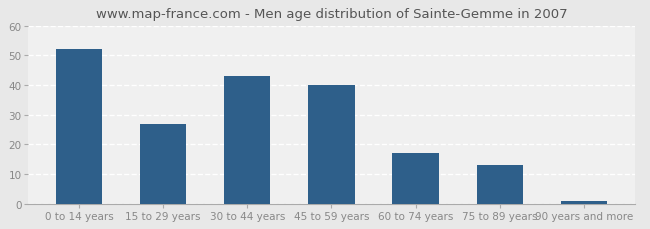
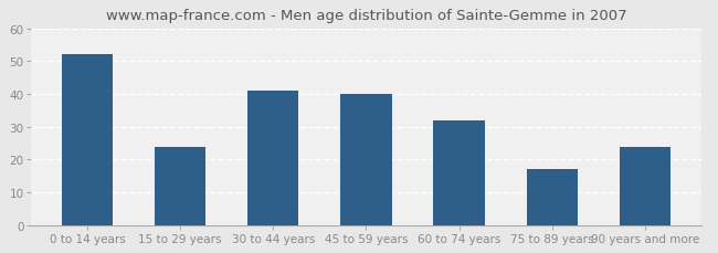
15 to 29 years: 27 -> 24
30 to 44 years: 43 -> 41
60 to 74 years: 17 -> 32
75 to 89 years: 13 -> 17
90 years and more: 1 -> 24
